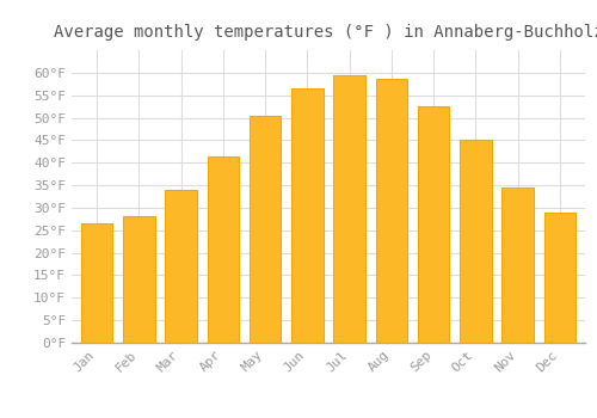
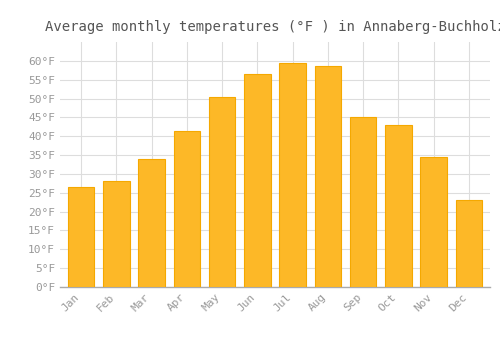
Sep: 52.5°F -> 45.0°F
Oct: 45.0°F -> 43.0°F
Dec: 29.0°F -> 23.0°F
